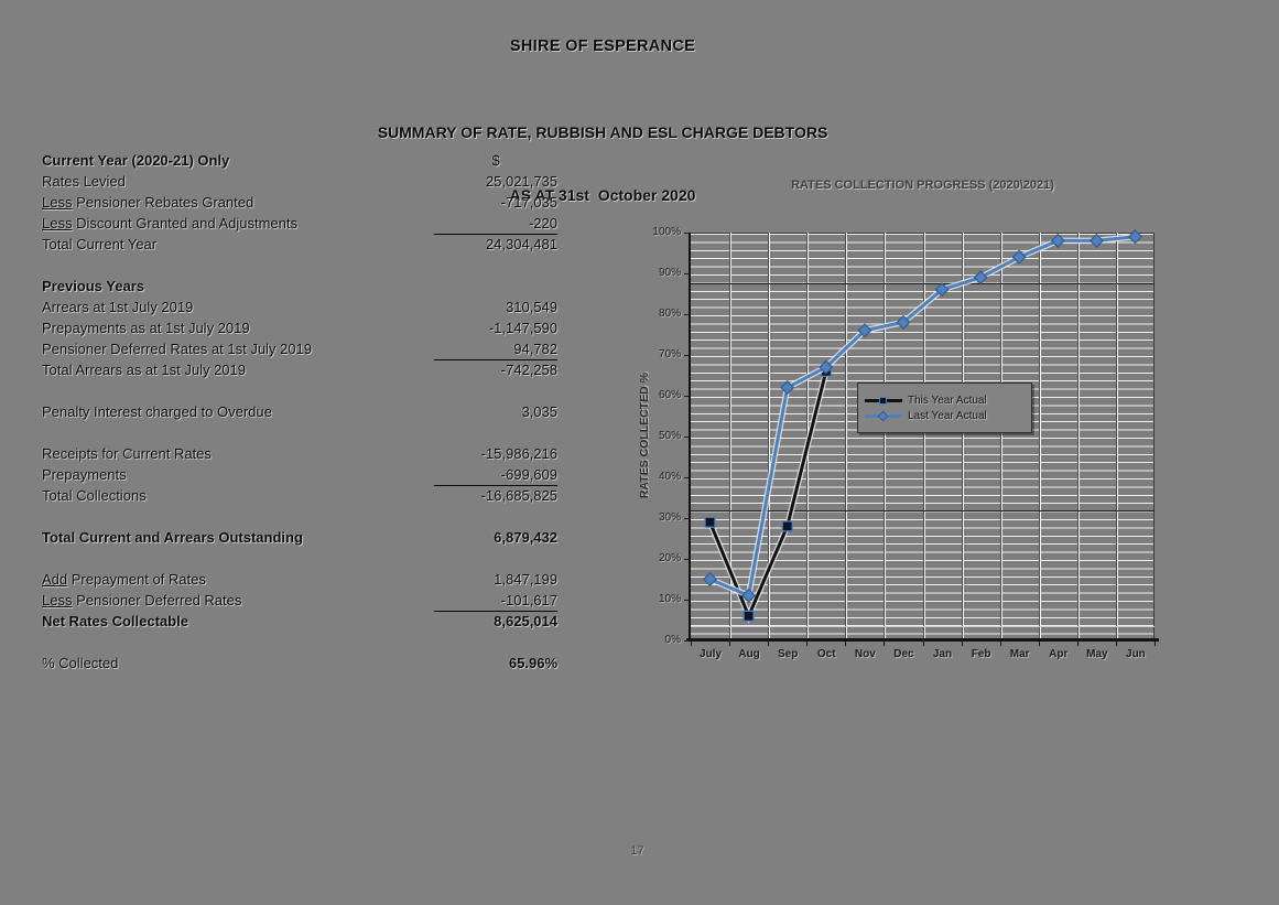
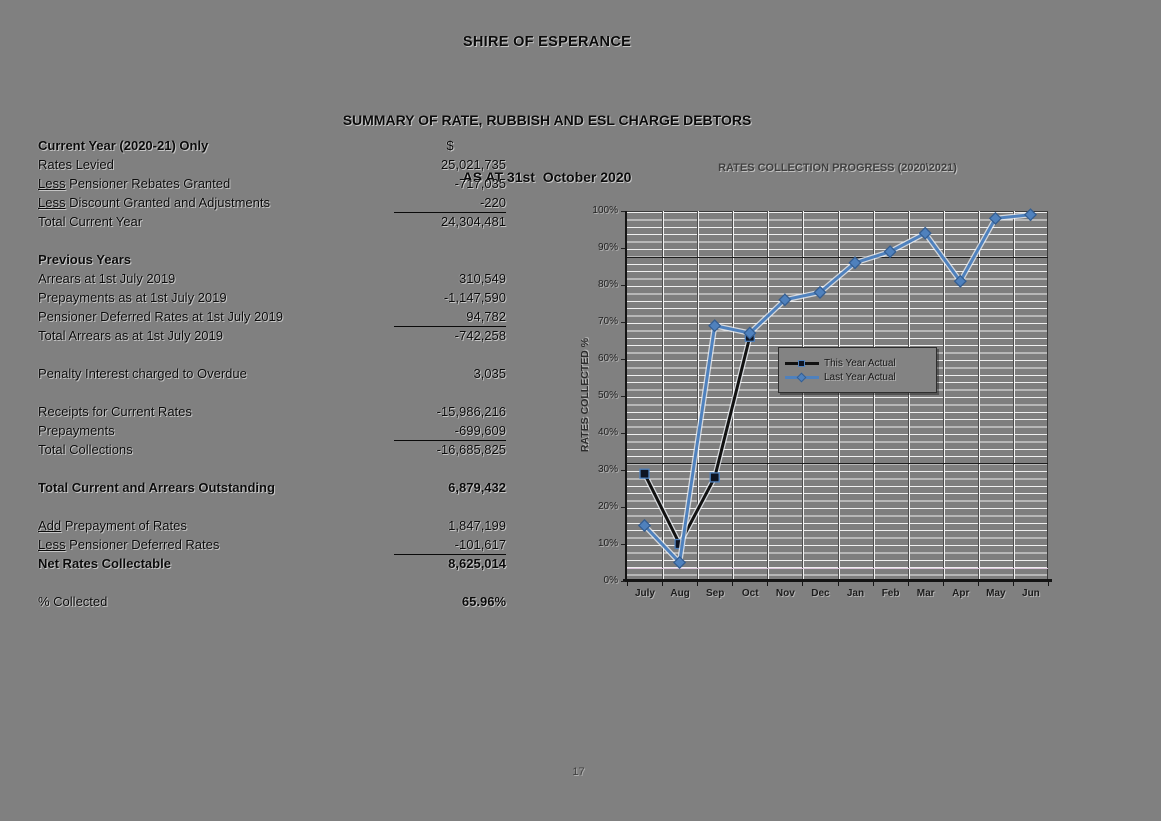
This Year Actual/Aug: 6% -> 10%
Last Year Actual/Aug: 11% -> 5%
Last Year Actual/Sep: 62% -> 69%
Last Year Actual/Apr: 98% -> 81%
